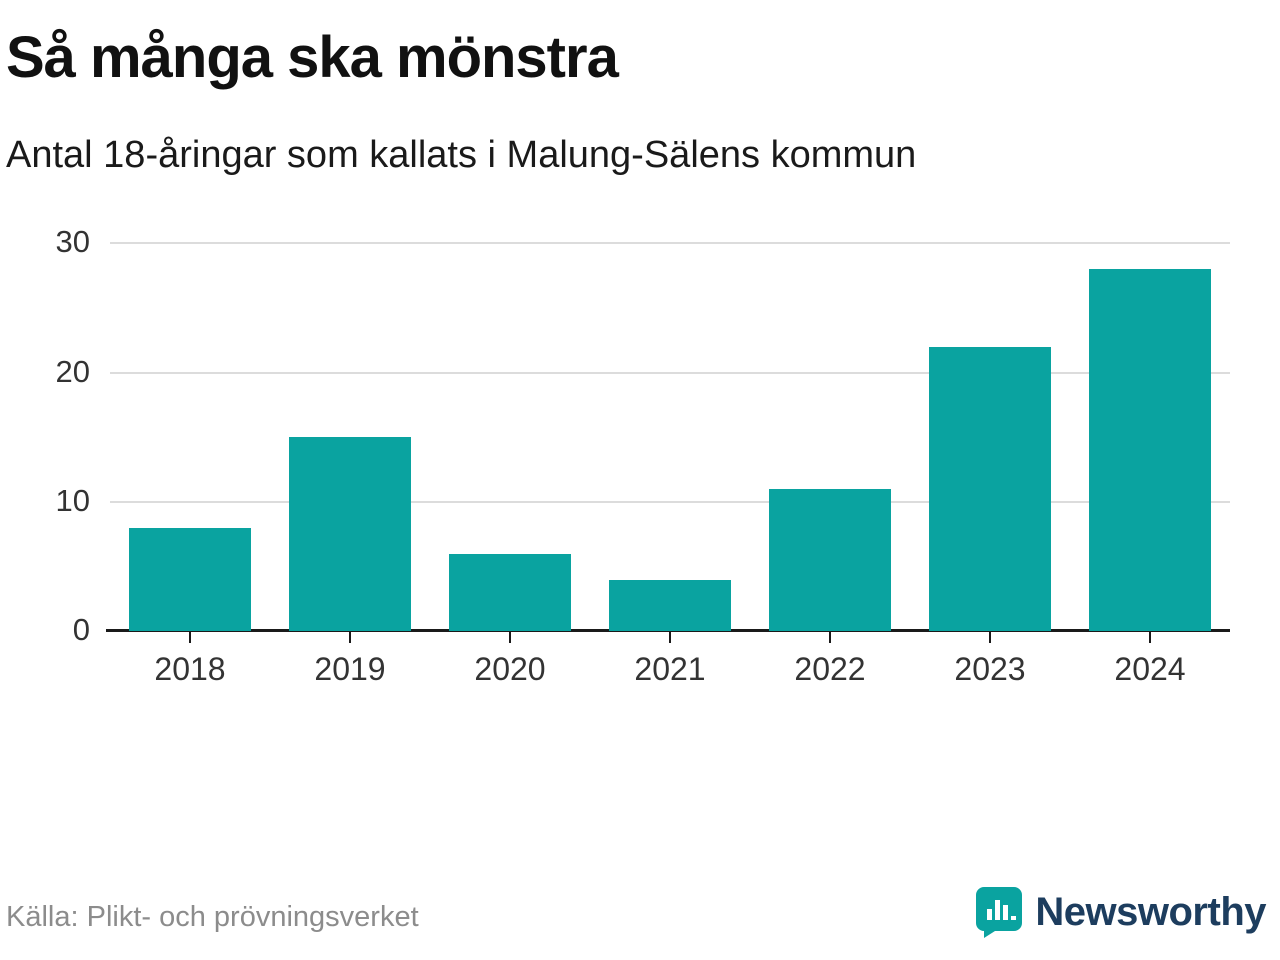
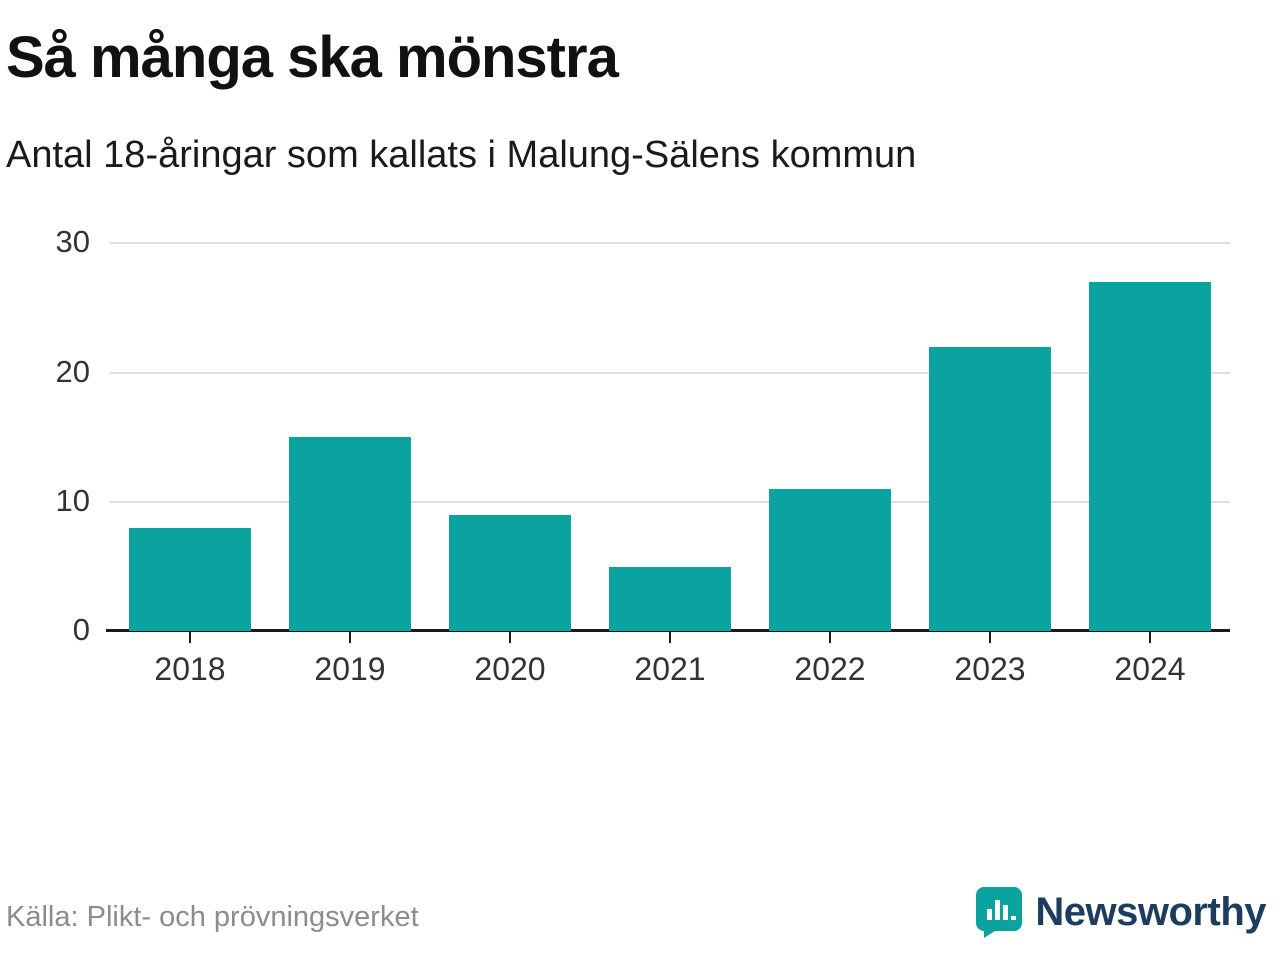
2020: 6 -> 9
2021: 4 -> 5
2024: 28 -> 27
